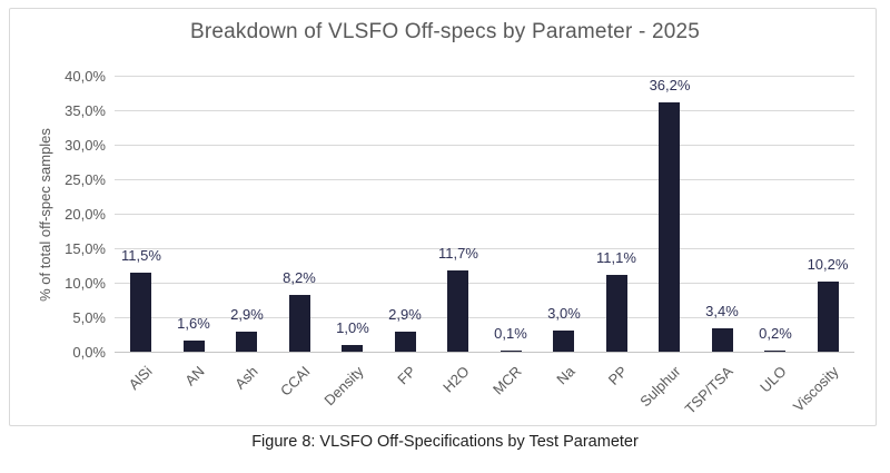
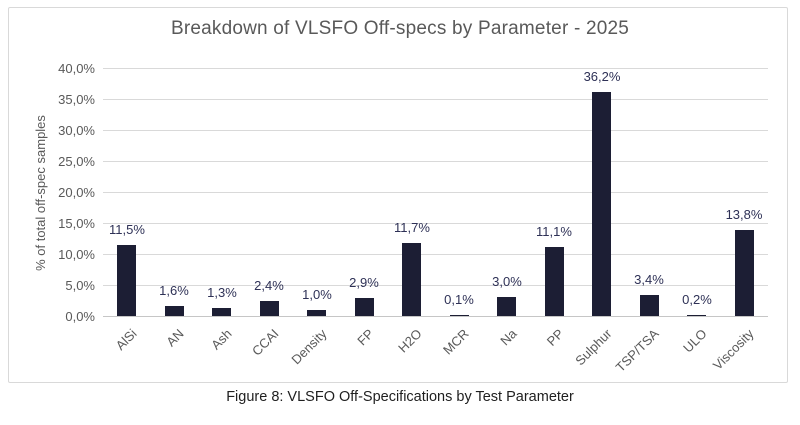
Ash: 2,9% -> 1,3%
CCAI: 8,2% -> 2,4%
Viscosity: 10,2% -> 13,8%
